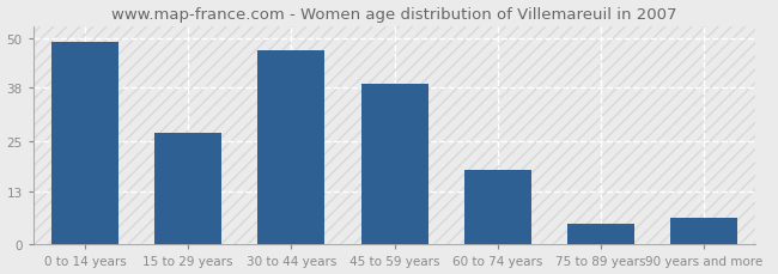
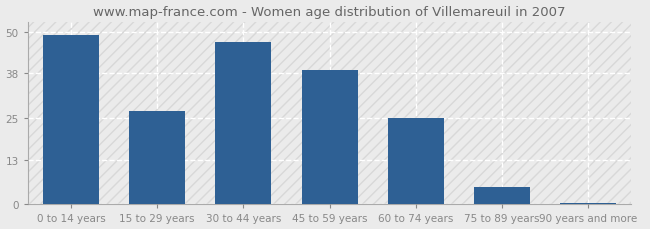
60 to 74 years: 18.0 -> 25.0
90 years and more: 6.5 -> 0.5
